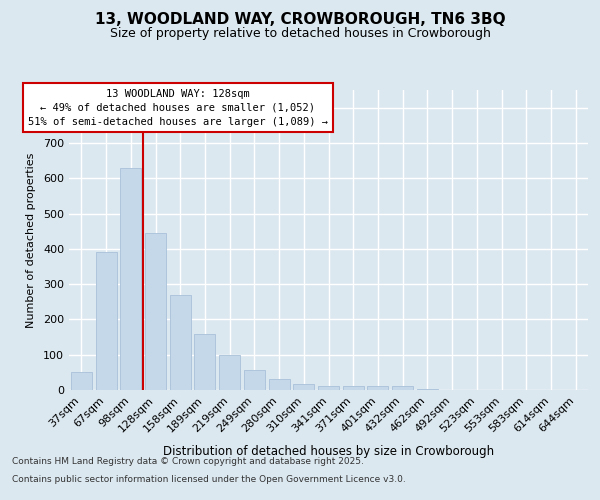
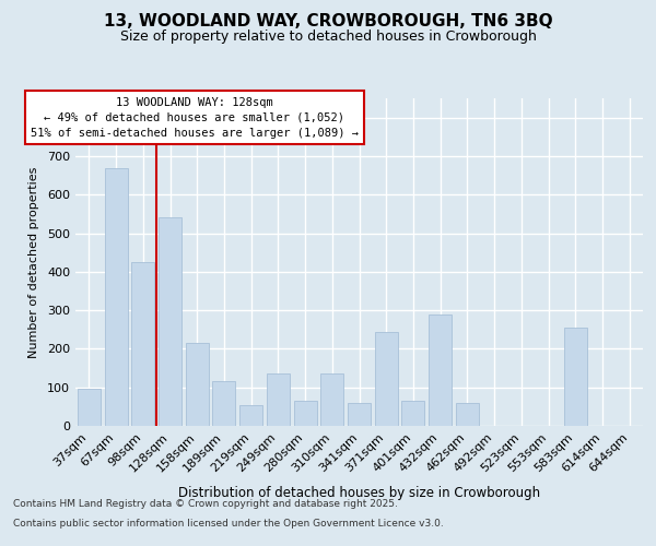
37sqm: 50 -> 95
67sqm: 390 -> 670
98sqm: 630 -> 425
128sqm: 445 -> 540
158sqm: 270 -> 215
189sqm: 160 -> 115
219sqm: 100 -> 55
249sqm: 57 -> 135
280sqm: 30 -> 65
310sqm: 17 -> 135
341sqm: 12 -> 60
371sqm: 10 -> 245
401sqm: 10 -> 65
432sqm: 12 -> 290
462sqm: 3 -> 60
583sqm: 1 -> 255
